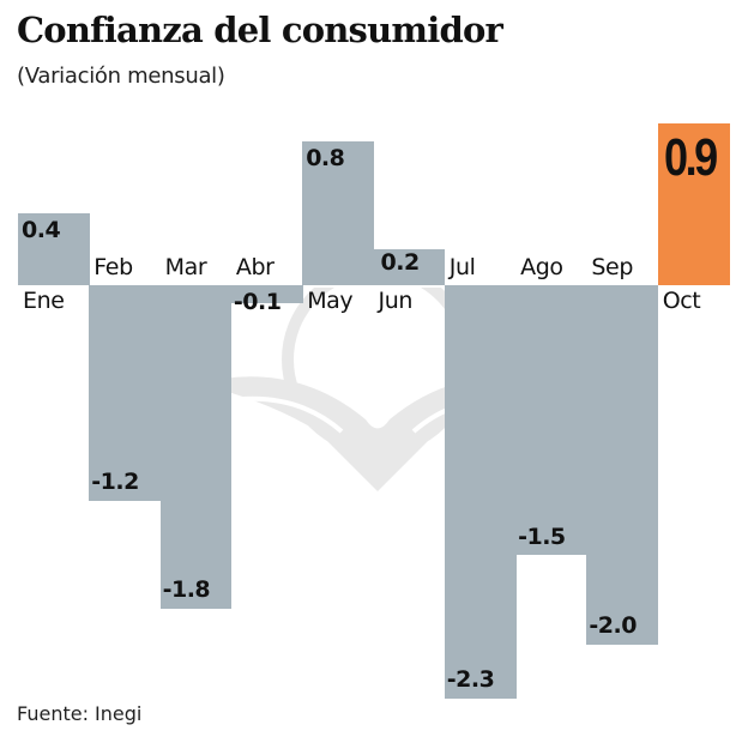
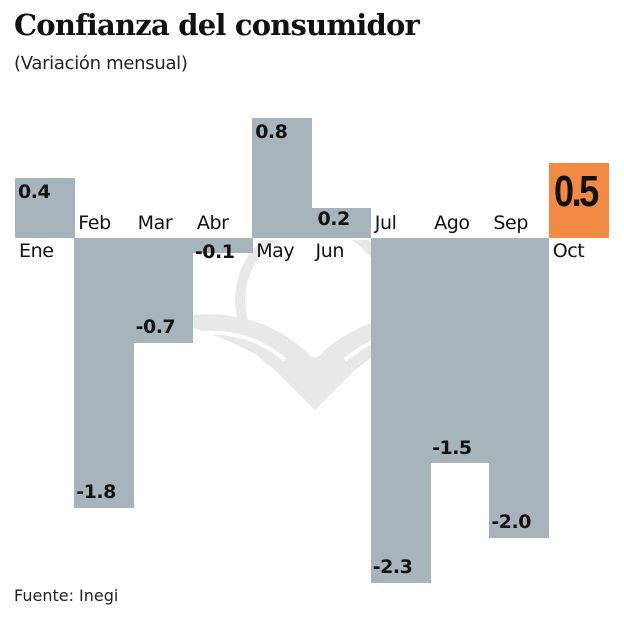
Feb: -1.2 -> -1.8
Mar: -1.8 -> -0.7
Oct: 0.9 -> 0.5
